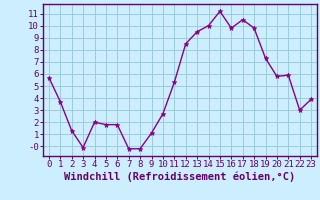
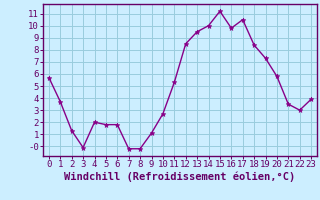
18: 9.8 -> 8.4
21: 5.9 -> 3.5
